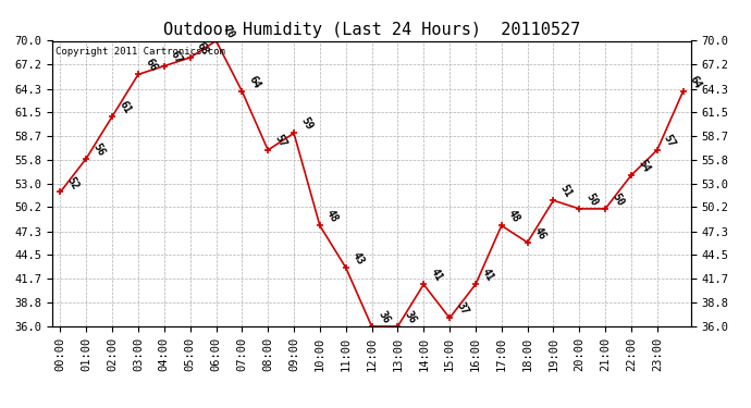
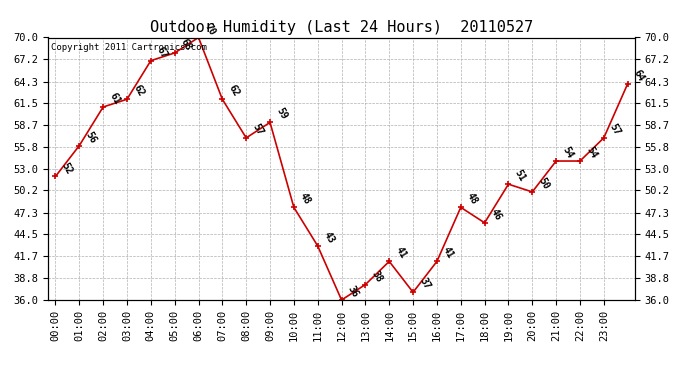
03:00: 66 -> 62
07:00: 64 -> 62
13:00: 36 -> 38
21:00: 50 -> 54
